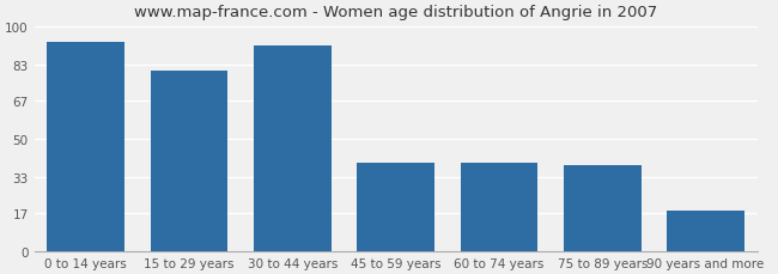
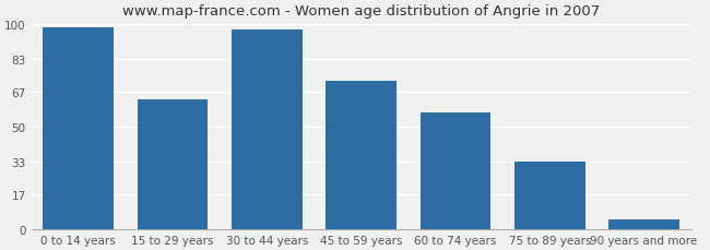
0 to 14 years: 93 -> 98
15 to 29 years: 80 -> 63
30 to 44 years: 91 -> 97
45 to 59 years: 39 -> 72
60 to 74 years: 39 -> 57
75 to 89 years: 38 -> 33
90 years and more: 18 -> 5
